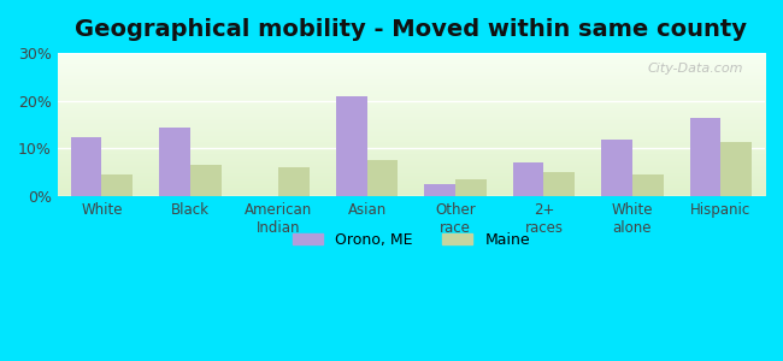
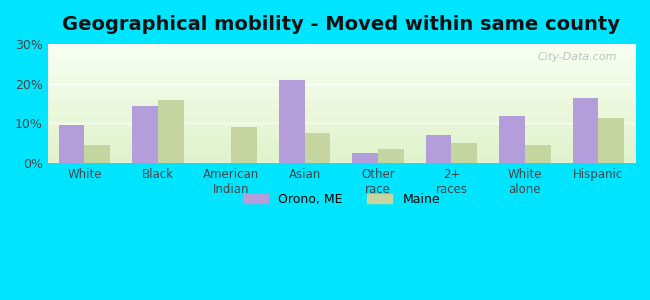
Orono, ME/White: 12.5% -> 9.5%
Maine/Black: 6.5% -> 16.0%
Maine/American Indian: 6.0% -> 9.0%
